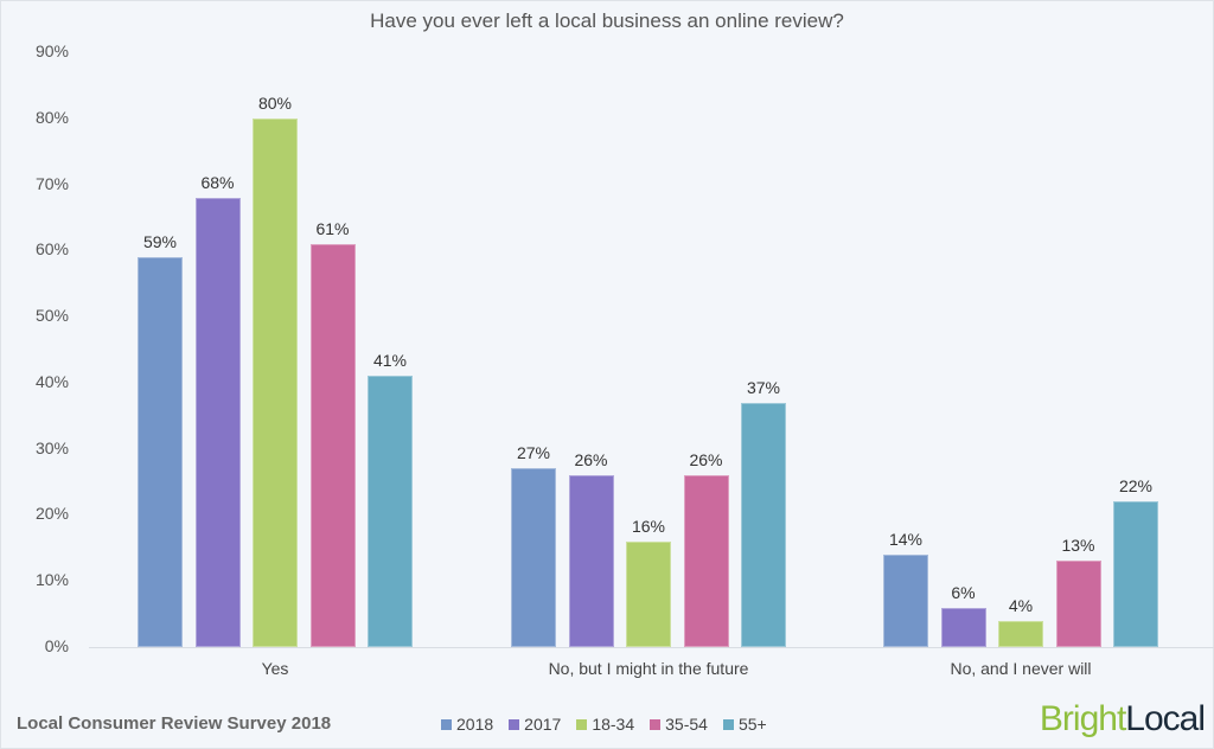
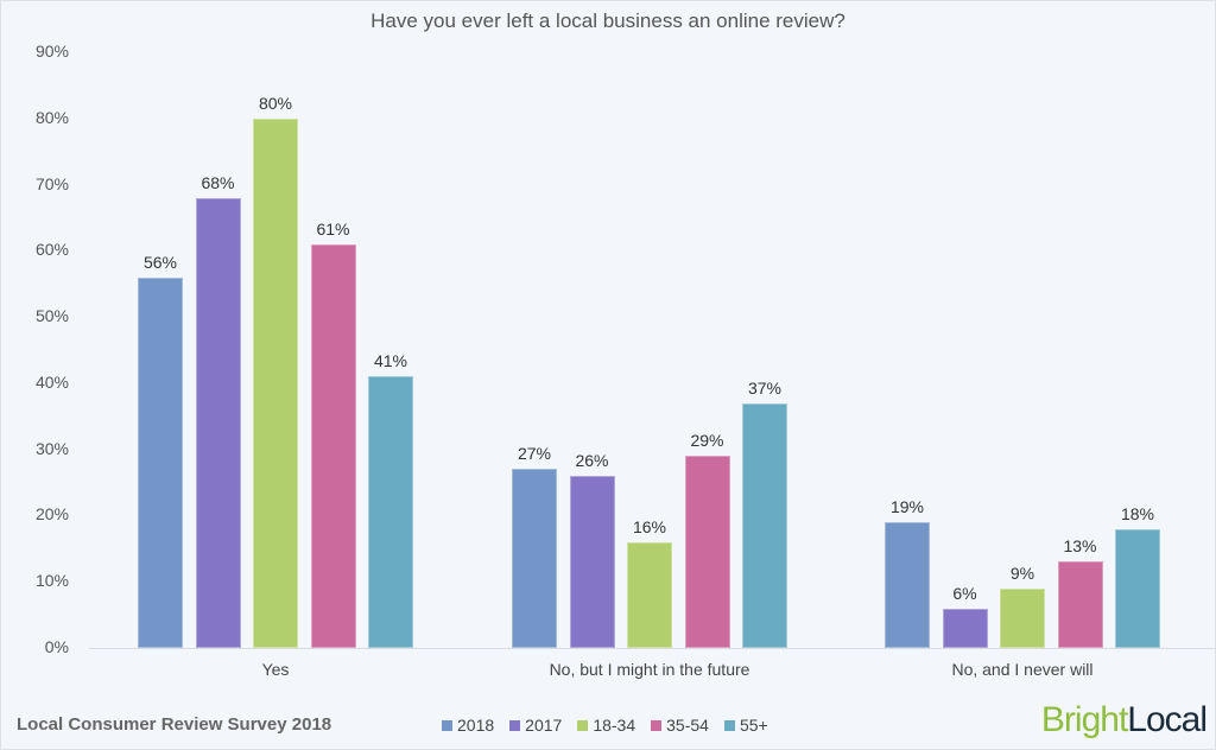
2018/Yes: 59% -> 56%
35-54/No, but I might in the future: 26% -> 29%
2018/No, and I never will: 14% -> 19%
18-34/No, and I never will: 4% -> 9%
55+/No, and I never will: 22% -> 18%
